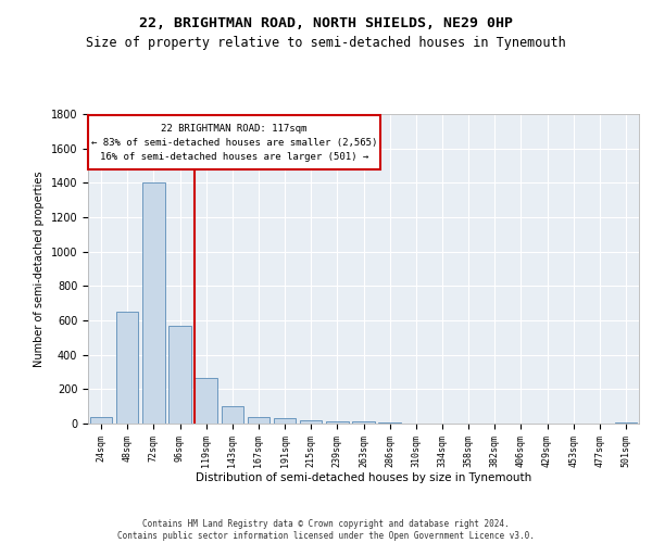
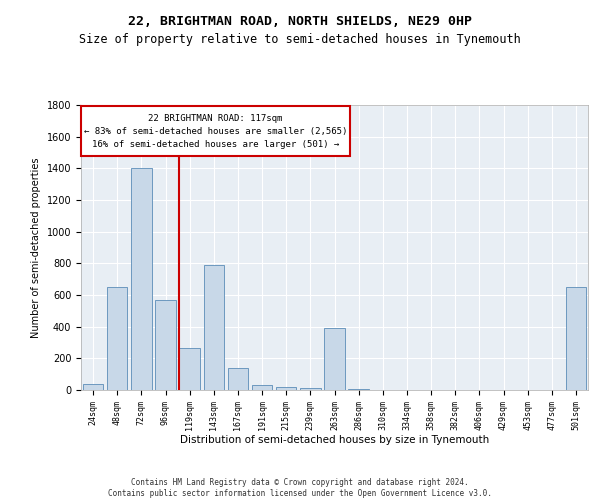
143sqm: 100 -> 790
167sqm: 40 -> 140
263sqm: 20 -> 390
501sqm: 0 -> 650
